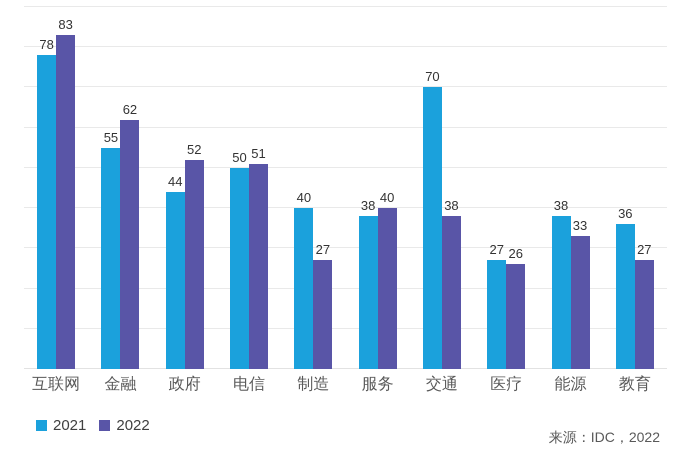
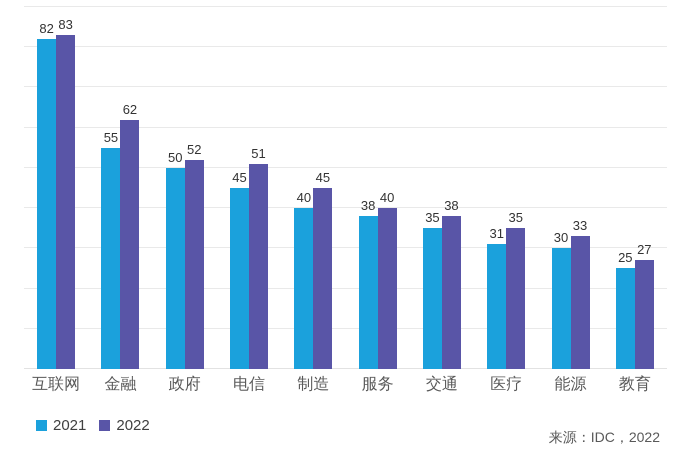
2021/互联网: 78 -> 82
2021/政府: 44 -> 50
2021/电信: 50 -> 45
2022/制造: 27 -> 45
2021/交通: 70 -> 35
2021/医疗: 27 -> 31
2022/医疗: 26 -> 35
2021/能源: 38 -> 30
2021/教育: 36 -> 25
